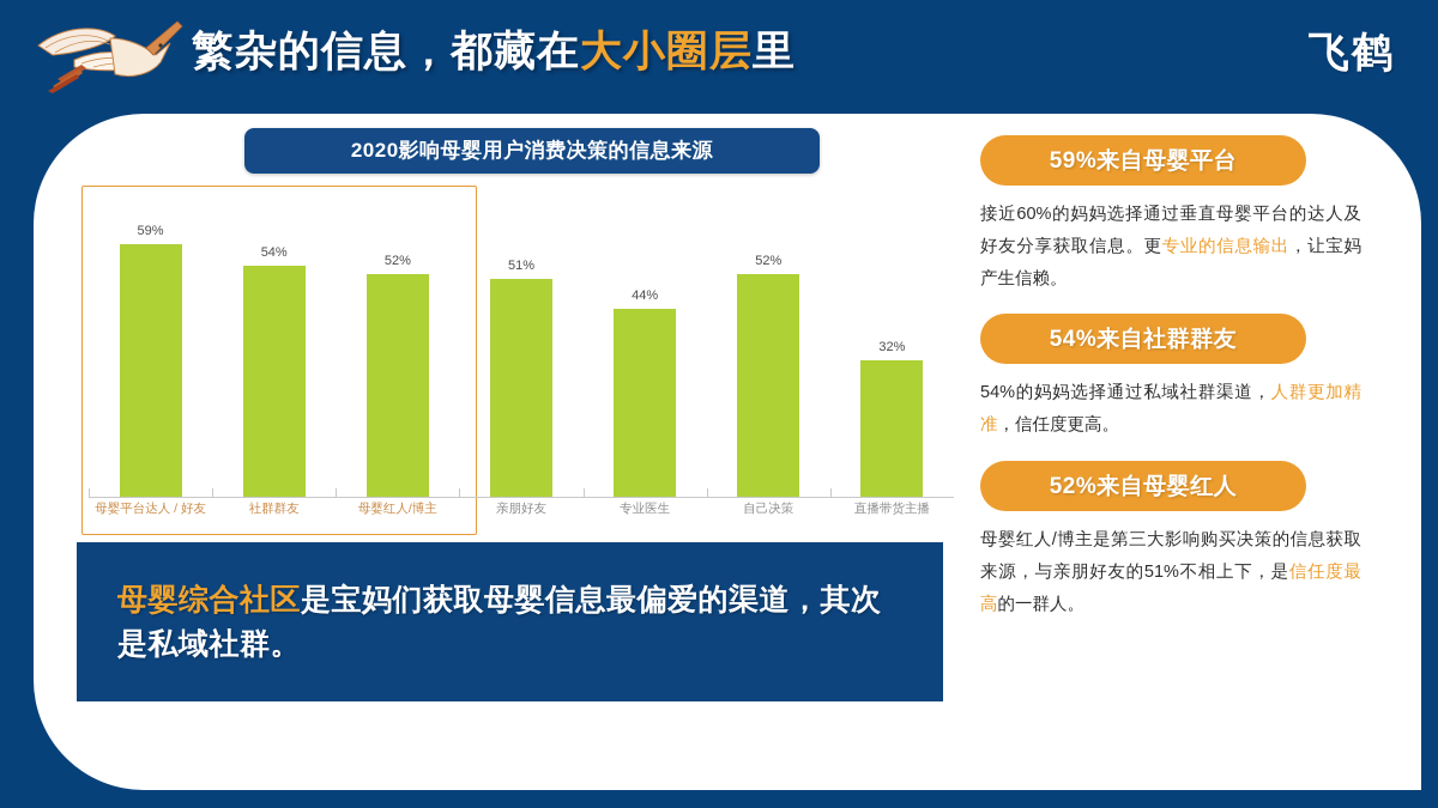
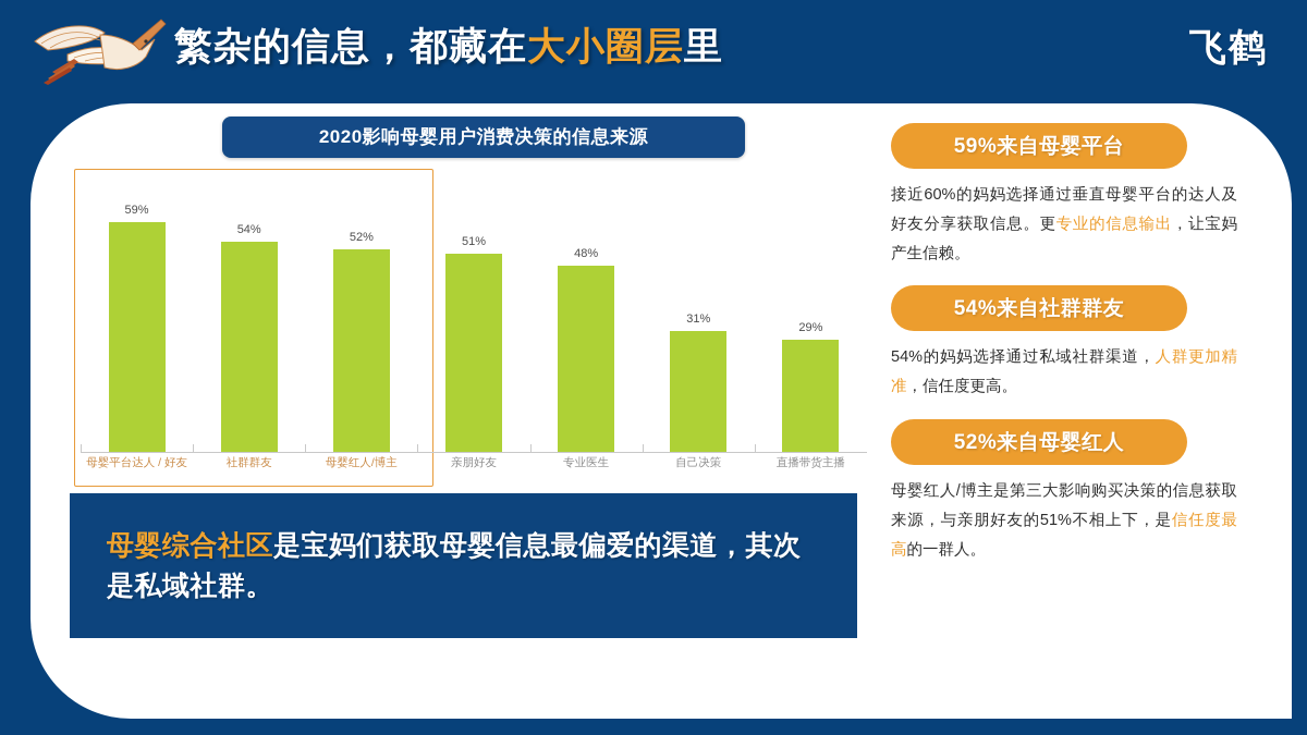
专业医生: 44% -> 48%
自己决策: 52% -> 31%
直播带货主播: 32% -> 29%
